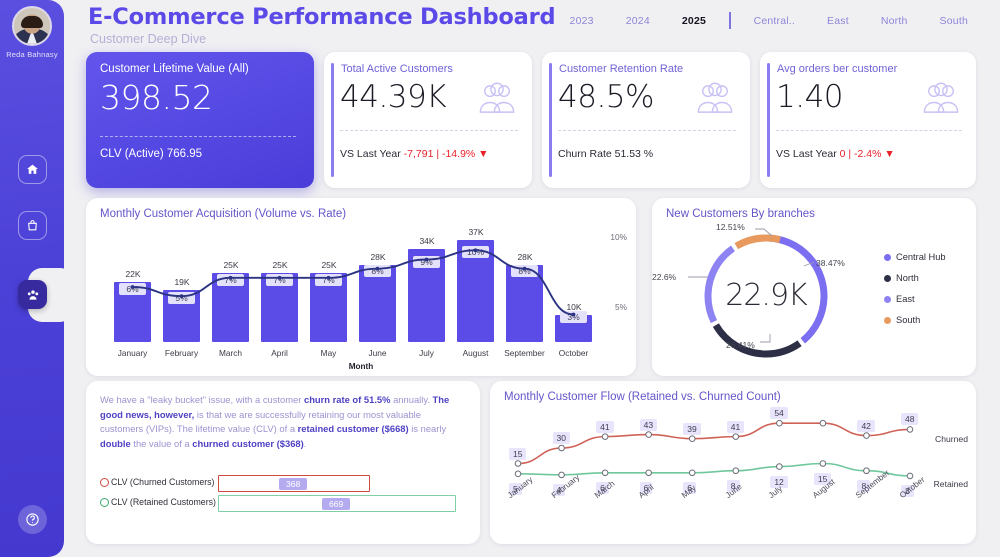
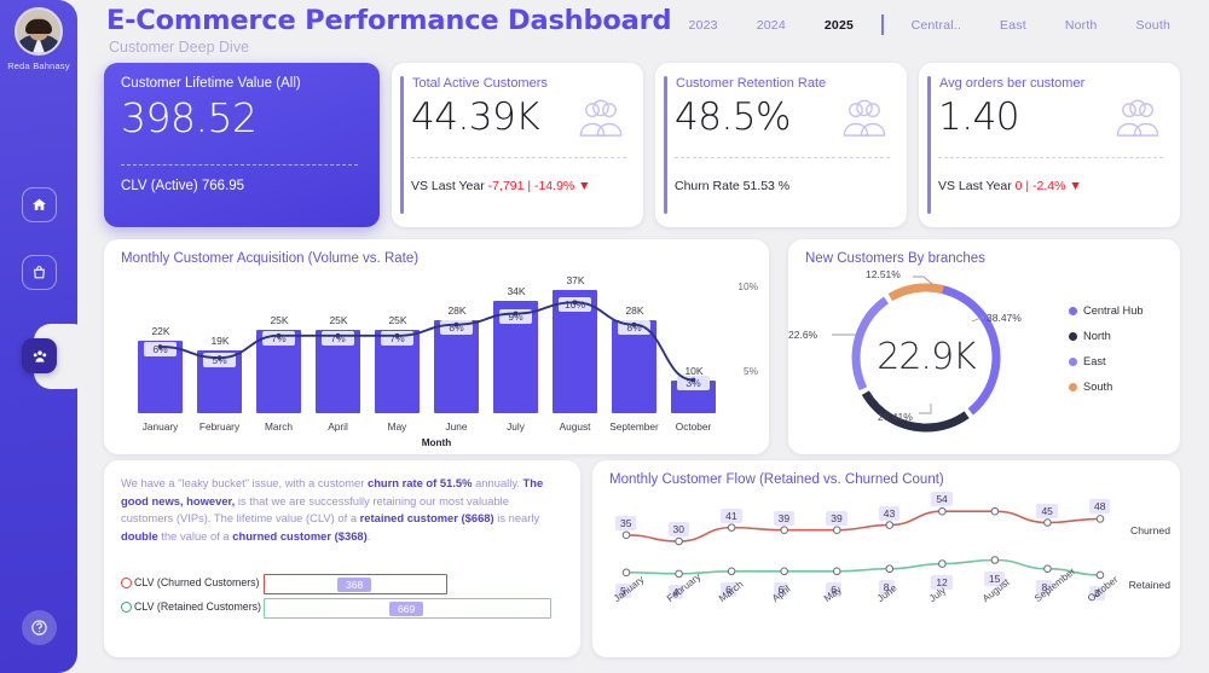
Monthly Customer Flow (Retained vs. Churned Count)/Churned/January: 15 -> 35
Monthly Customer Flow (Retained vs. Churned Count)/Churned/April: 43 -> 39
Monthly Customer Flow (Retained vs. Churned Count)/Churned/June: 41 -> 43
Monthly Customer Flow (Retained vs. Churned Count)/Churned/September: 42 -> 45
